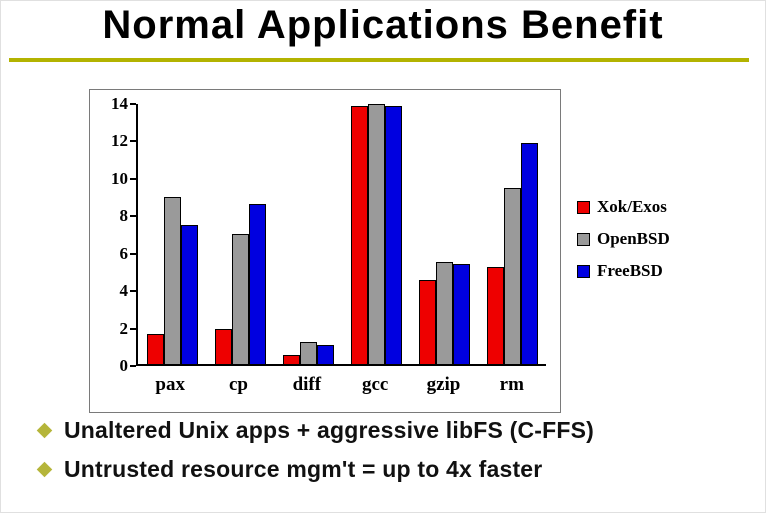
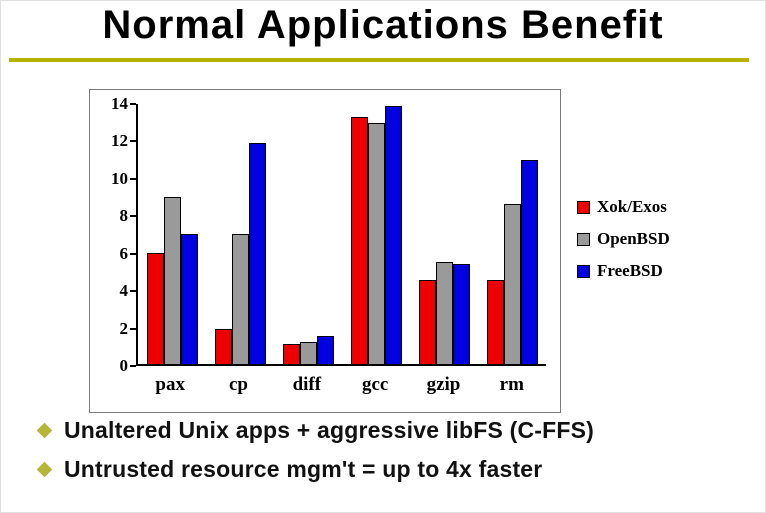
Xok/Exos/pax: 1.6 -> 6.0
FreeBSD/pax: 7.5 -> 7.0
FreeBSD/cp: 8.6 -> 11.9
Xok/Exos/diff: 0.5 -> 1.1
FreeBSD/diff: 1.0 -> 1.5
Xok/Exos/gcc: 13.9 -> 13.3
OpenBSD/gcc: 14.0 -> 13.0
Xok/Exos/rm: 5.2 -> 4.5
OpenBSD/rm: 9.5 -> 8.6
FreeBSD/rm: 11.9 -> 11.0
